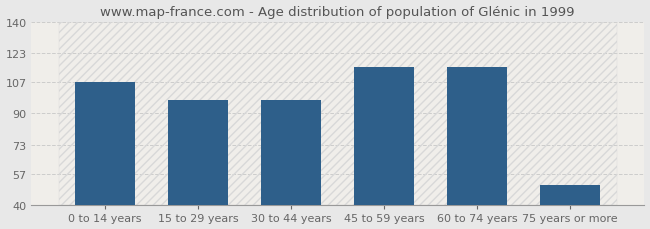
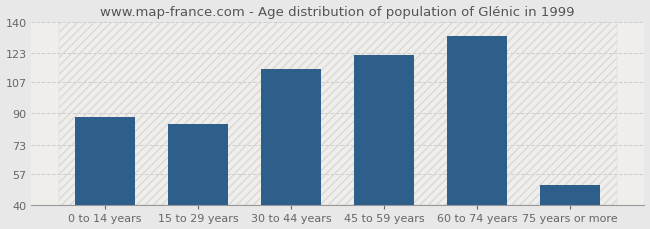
0 to 14 years: 107 -> 88
15 to 29 years: 97 -> 84
30 to 44 years: 97 -> 114
45 to 59 years: 115 -> 122
60 to 74 years: 115 -> 132
